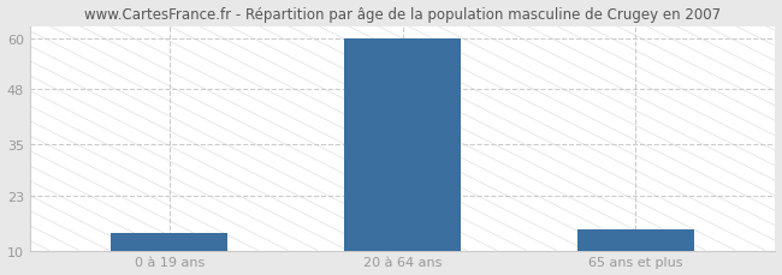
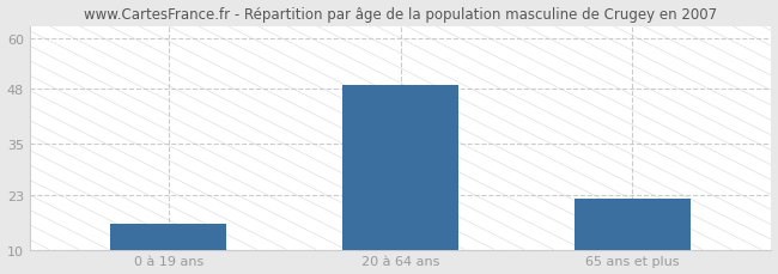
0 à 19 ans: 14 -> 16
20 à 64 ans: 60 -> 49
65 ans et plus: 15 -> 22
